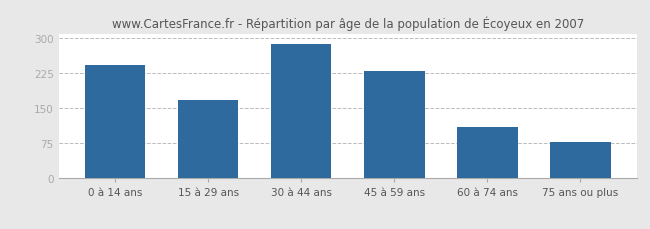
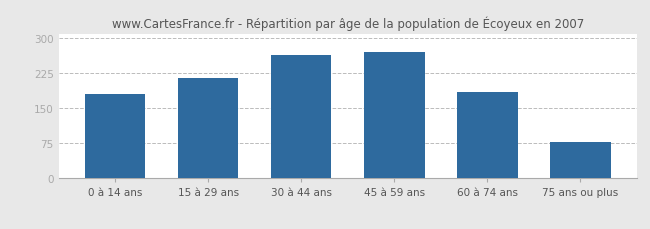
0 à 14 ans: 243 -> 180
15 à 29 ans: 168 -> 215
30 à 44 ans: 288 -> 265
45 à 59 ans: 229 -> 270
60 à 74 ans: 110 -> 185
